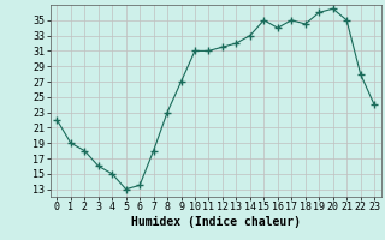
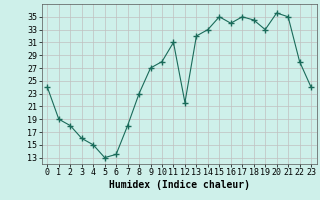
0: 22.0 -> 24.0
10: 31.0 -> 28.0
12: 31.5 -> 21.6
19: 36.0 -> 33.0
20: 36.5 -> 35.6
